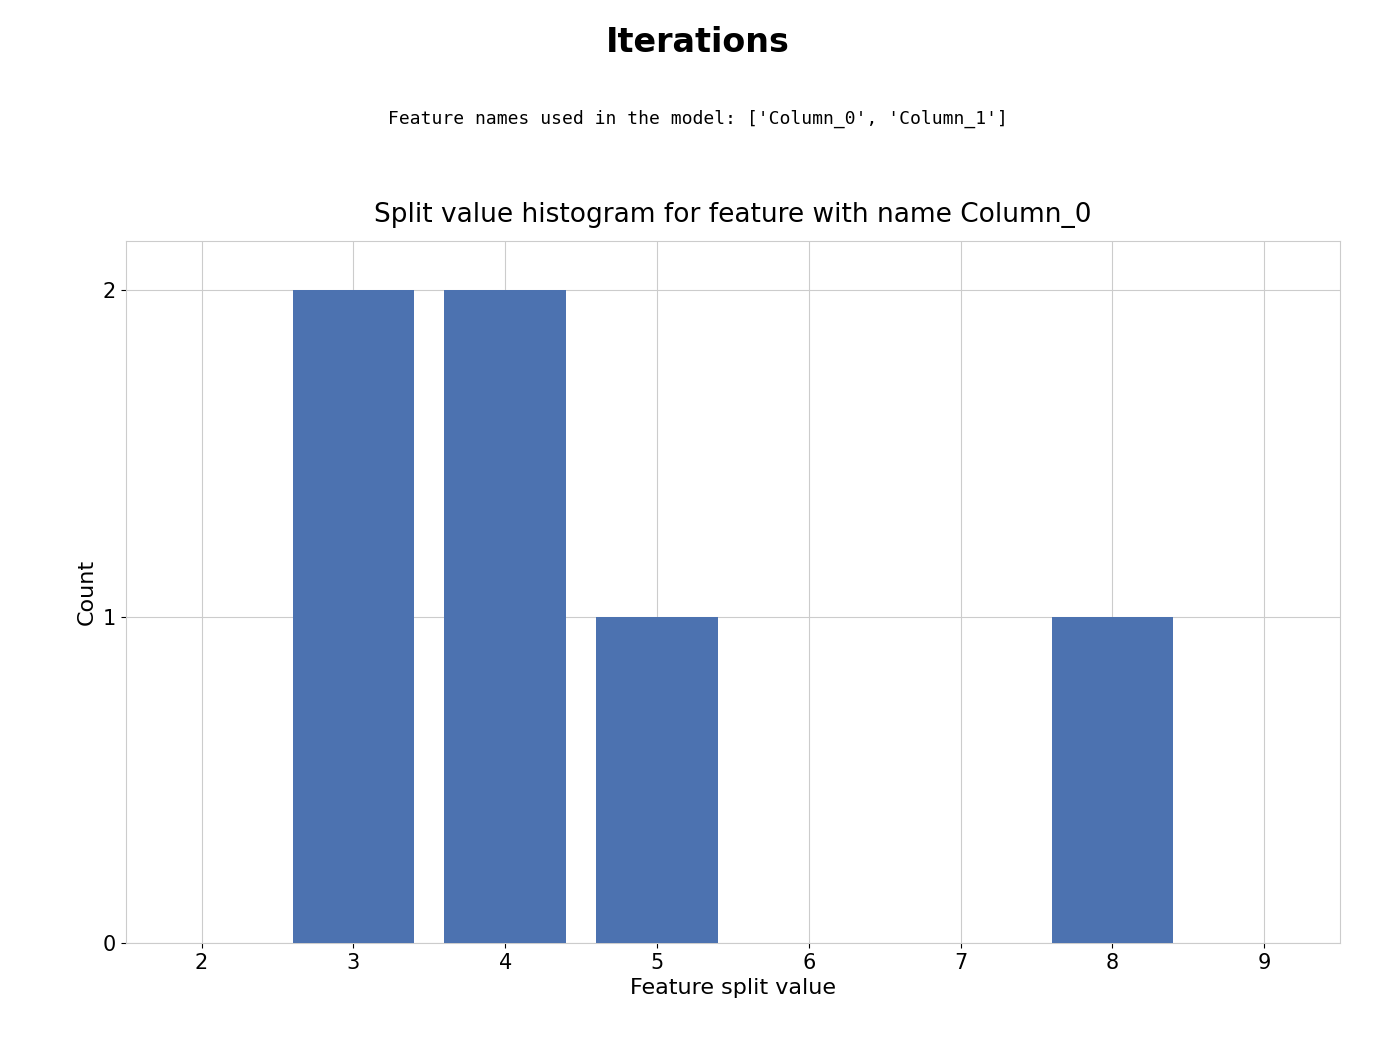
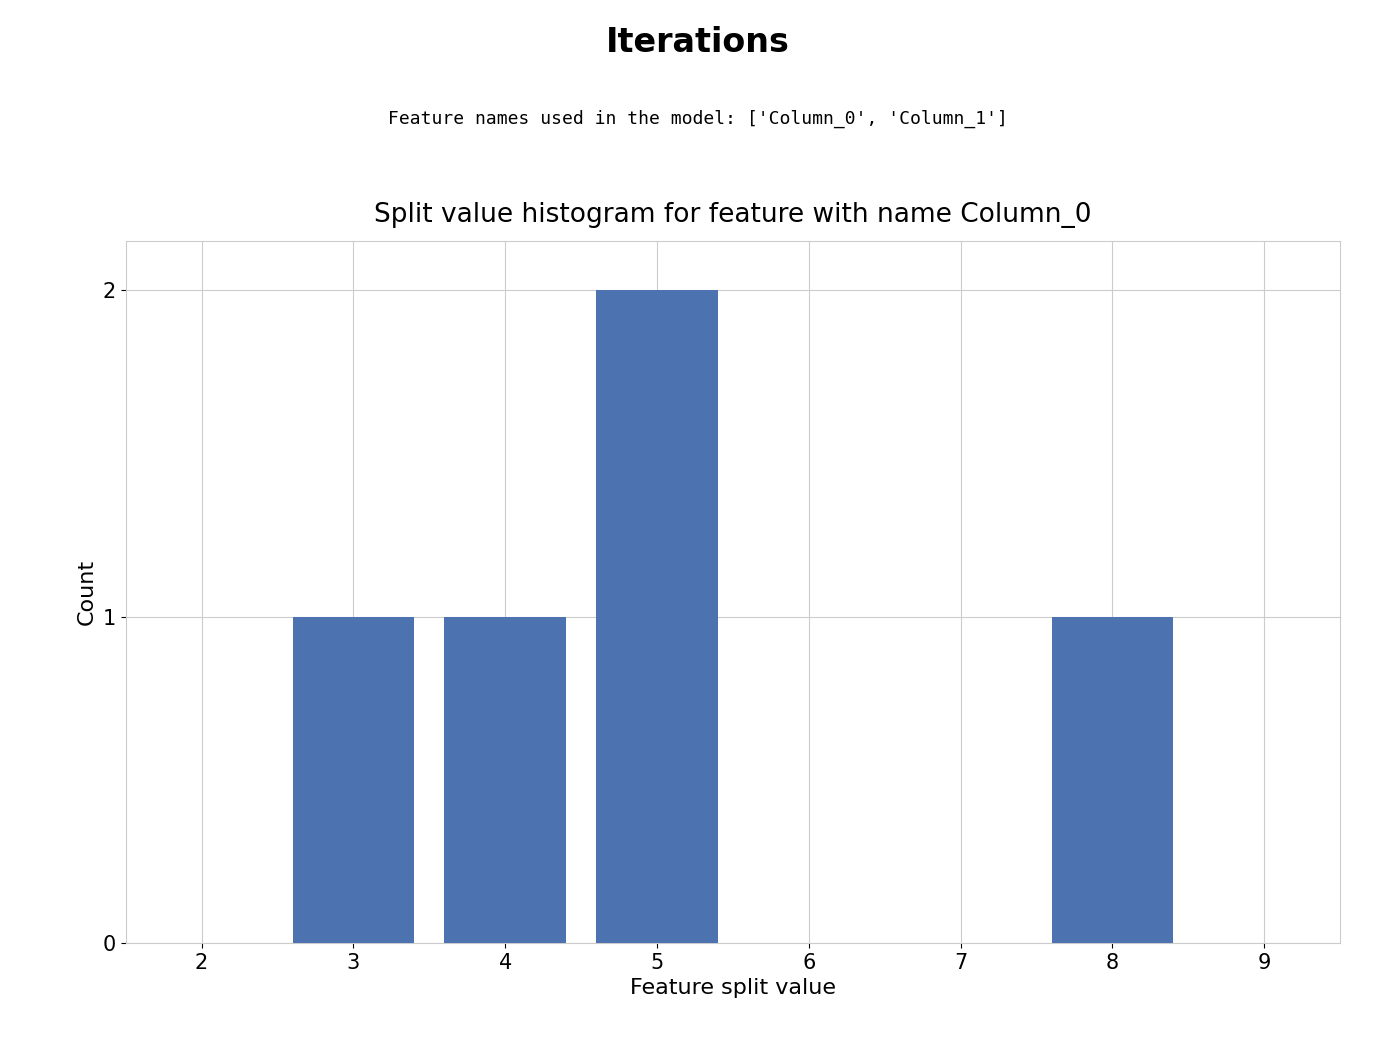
3: 2 -> 1
4: 2 -> 1
5: 1 -> 2
